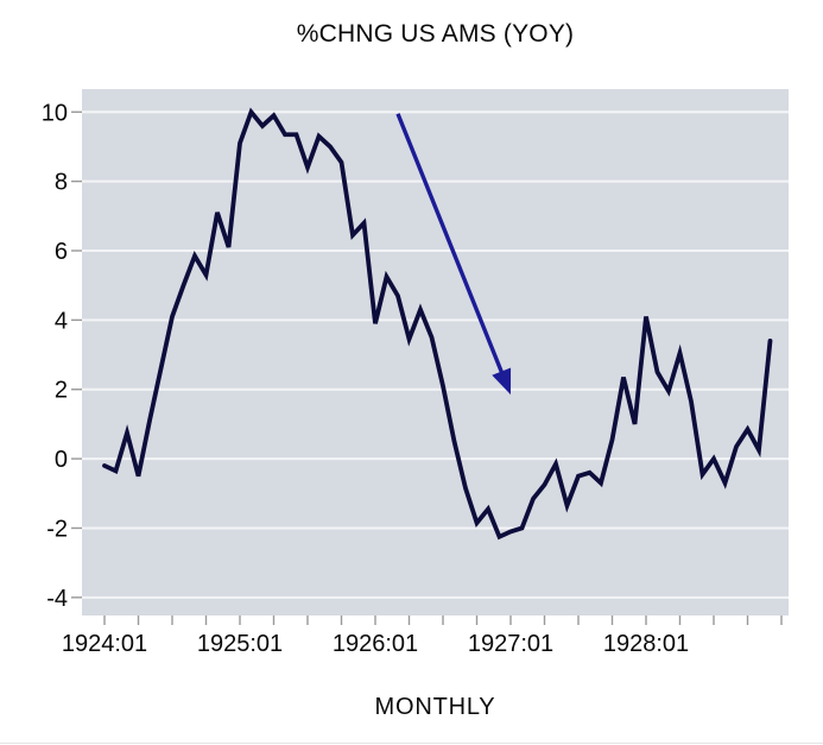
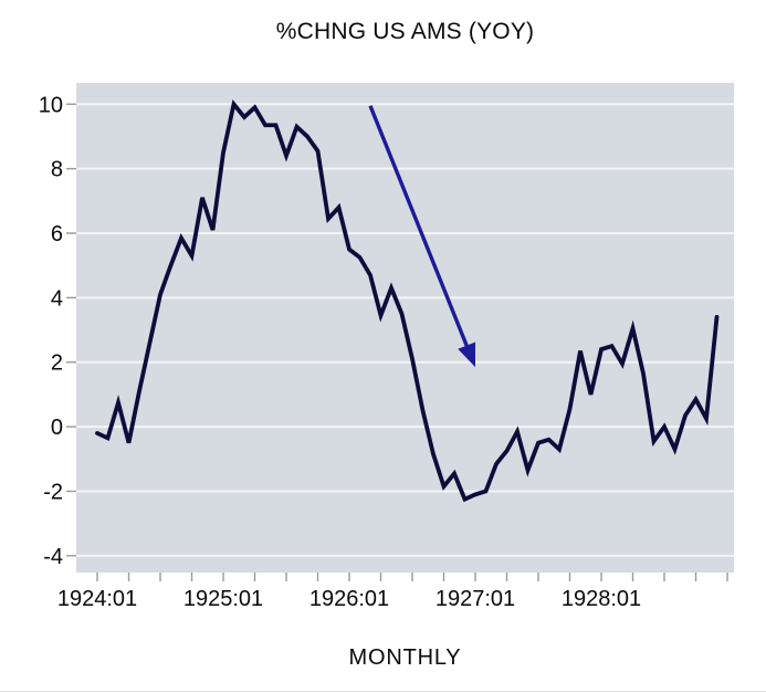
1925:01: 9.1 -> 8.5
1926:01: 3.9 -> 5.5
1928:01: 4.1 -> 2.4
